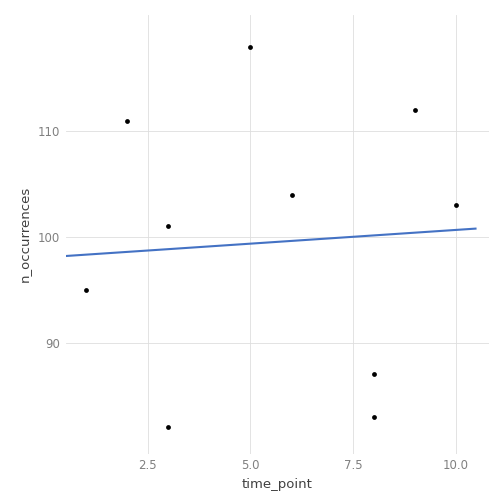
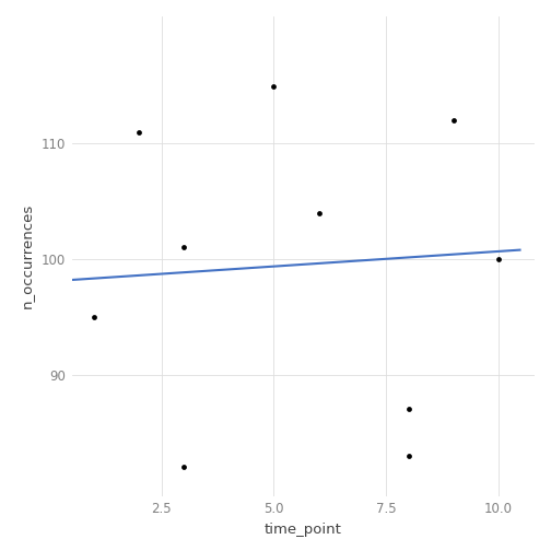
5.0: 118 -> 115
10.0: 103 -> 100
